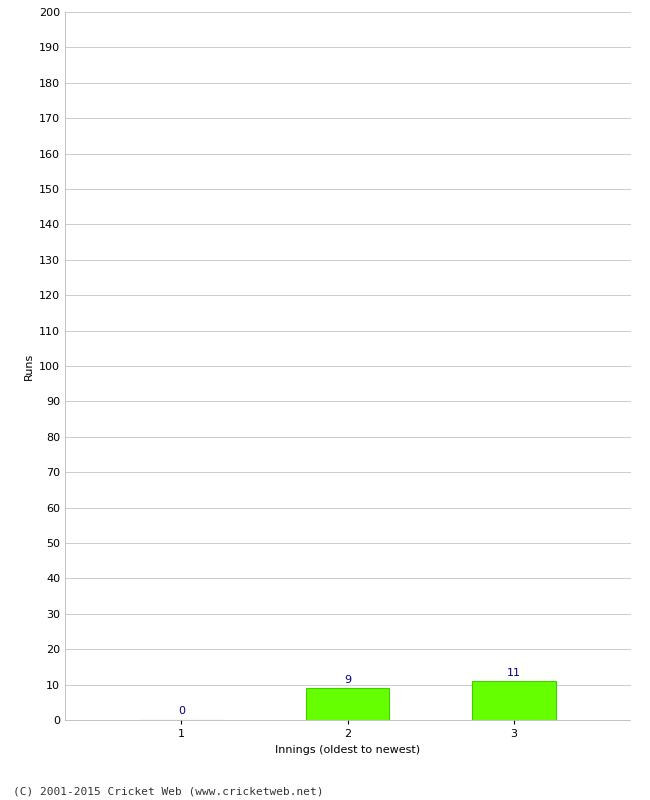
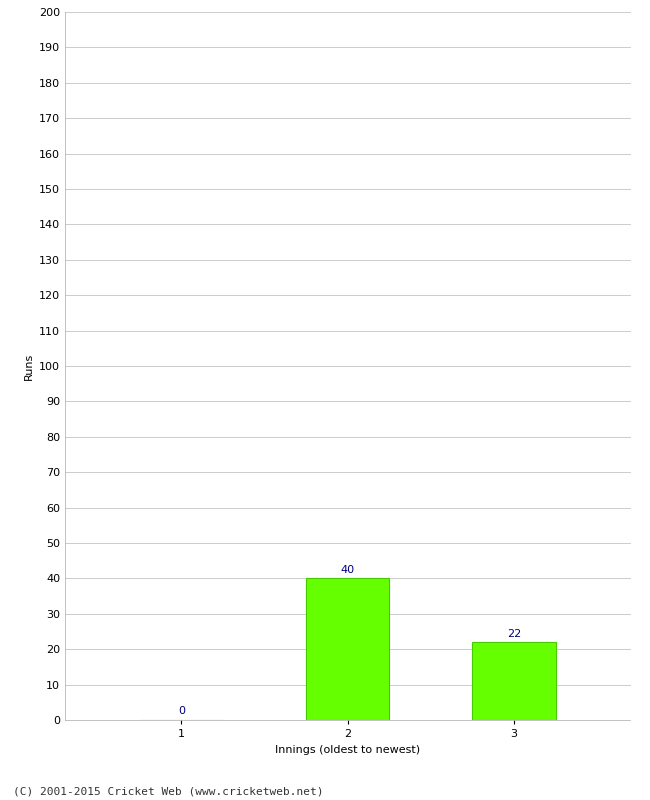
2: 9 -> 40
3: 11 -> 22
